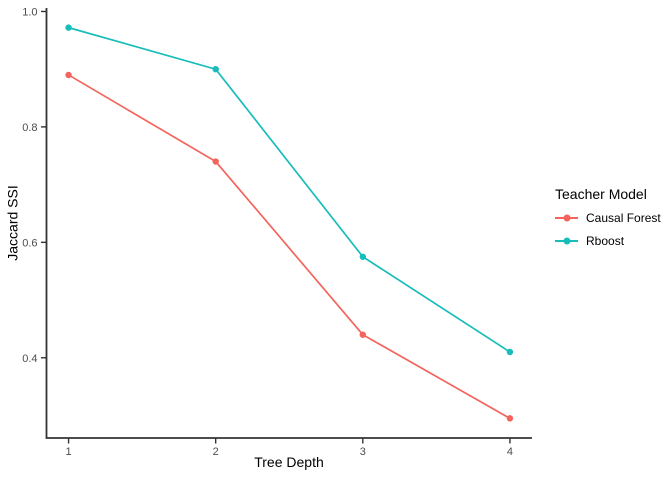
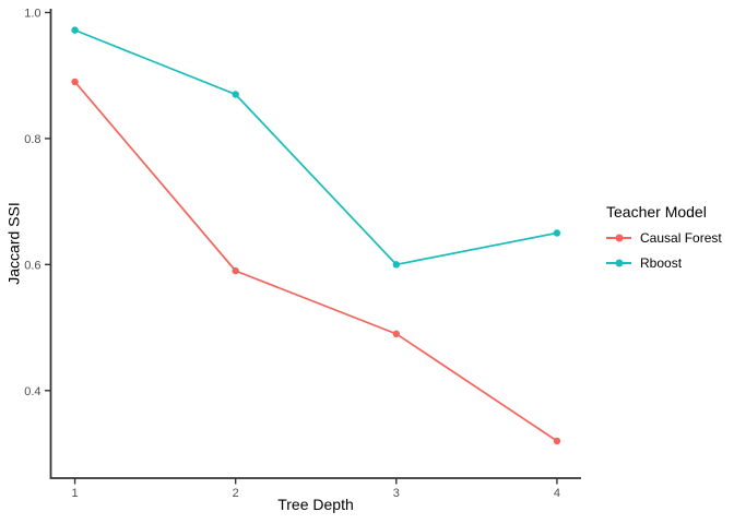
Causal Forest/2: 0.74 -> 0.59
Rboost/2: 0.90 -> 0.87
Causal Forest/3: 0.44 -> 0.49
Rboost/3: 0.57 -> 0.60
Causal Forest/4: 0.29 -> 0.32
Rboost/4: 0.41 -> 0.65
